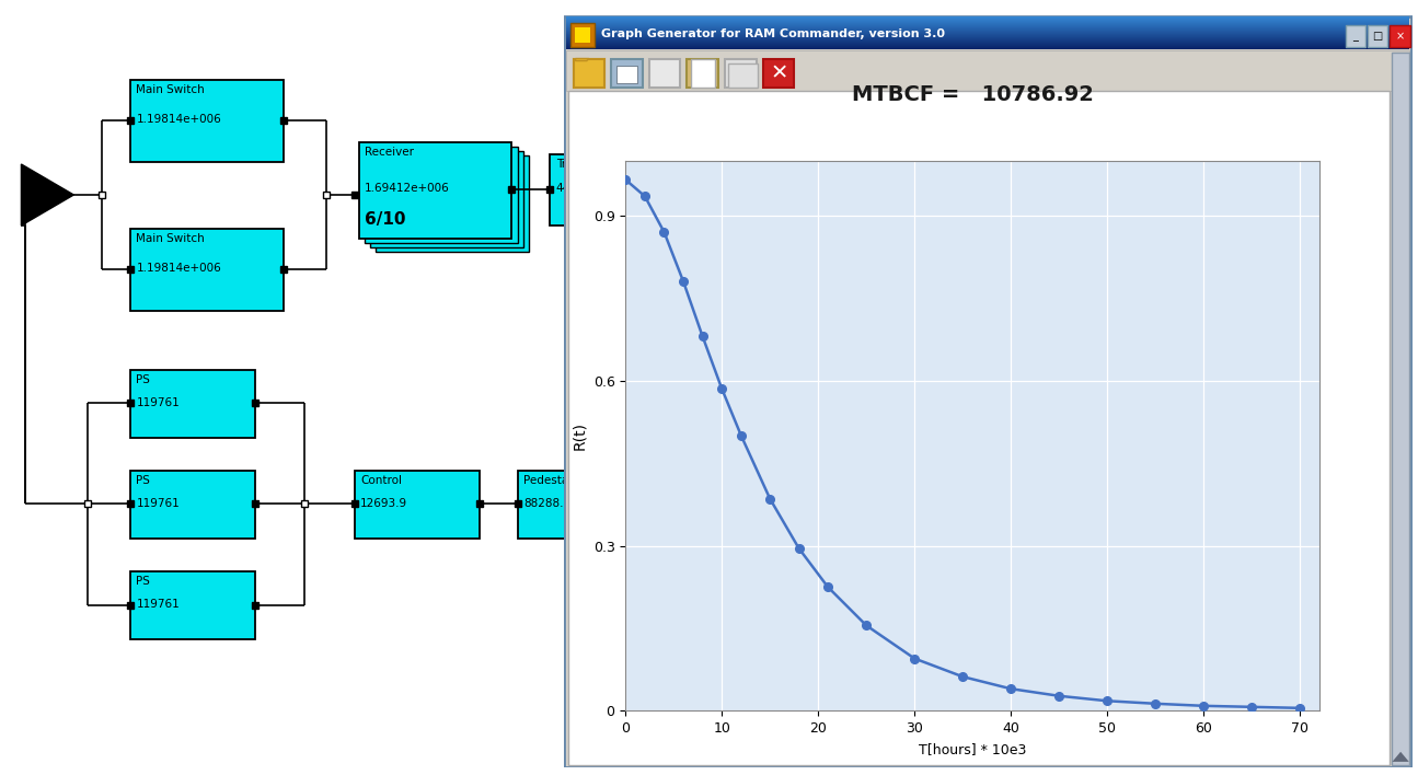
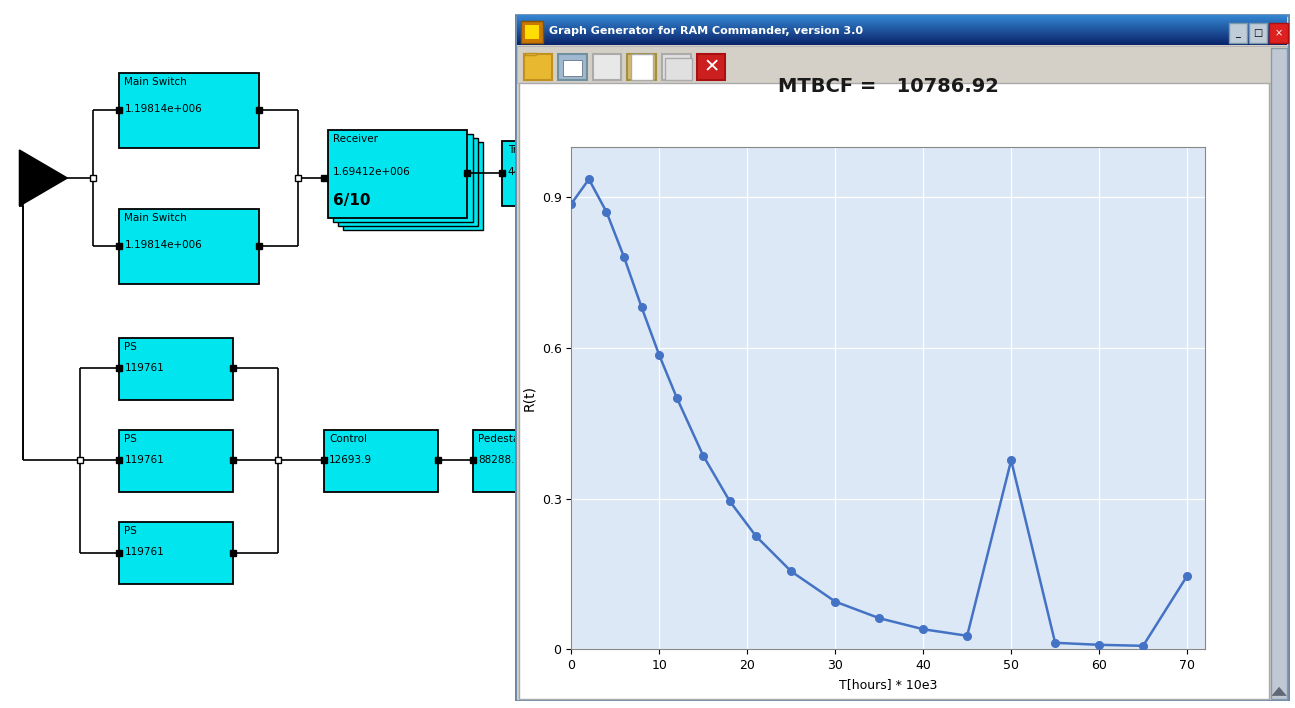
0: 0.965 -> 0.886
50: 0.018 -> 0.376
70: 0.005 -> 0.146
